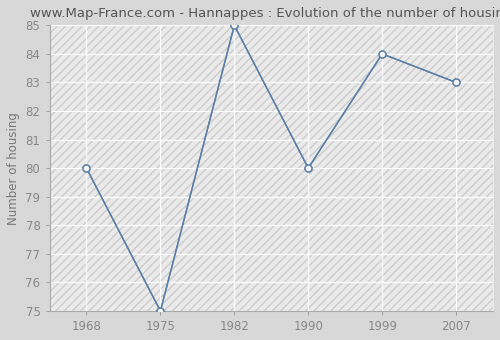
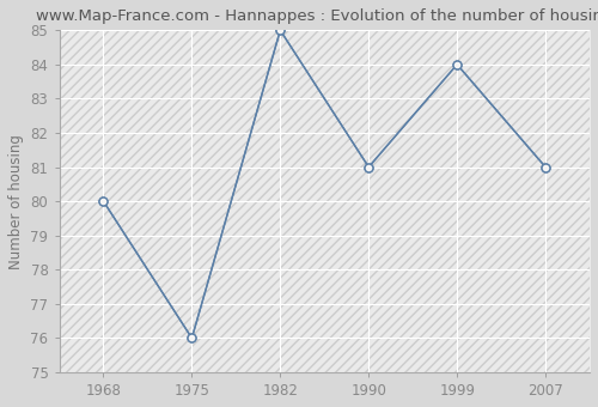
1975: 75 -> 76
1990: 80 -> 81
2007: 83 -> 81
